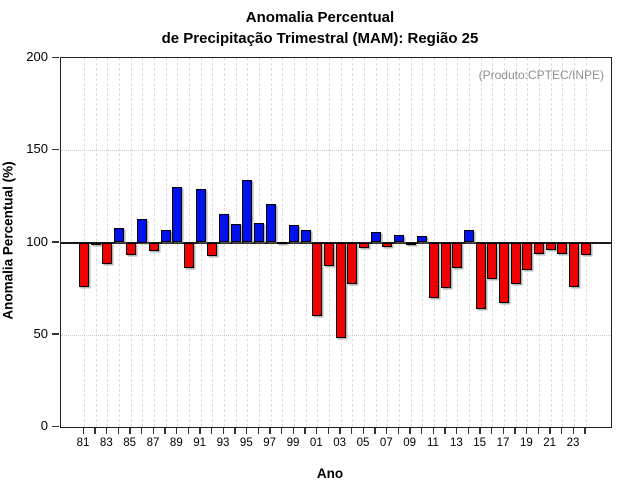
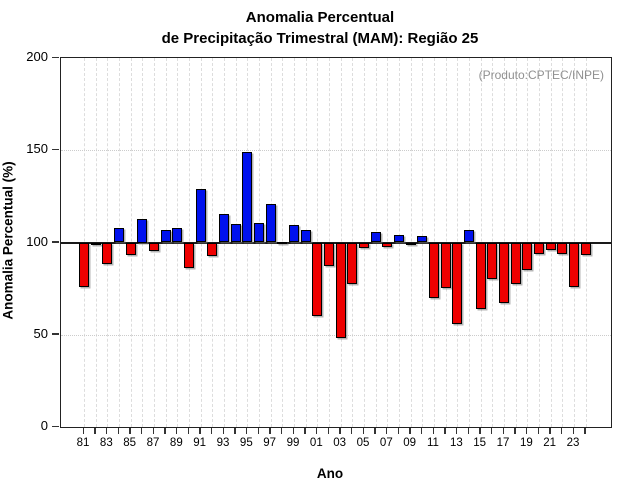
89: 130 -> 108
95: 134 -> 149
13: 86 -> 56
